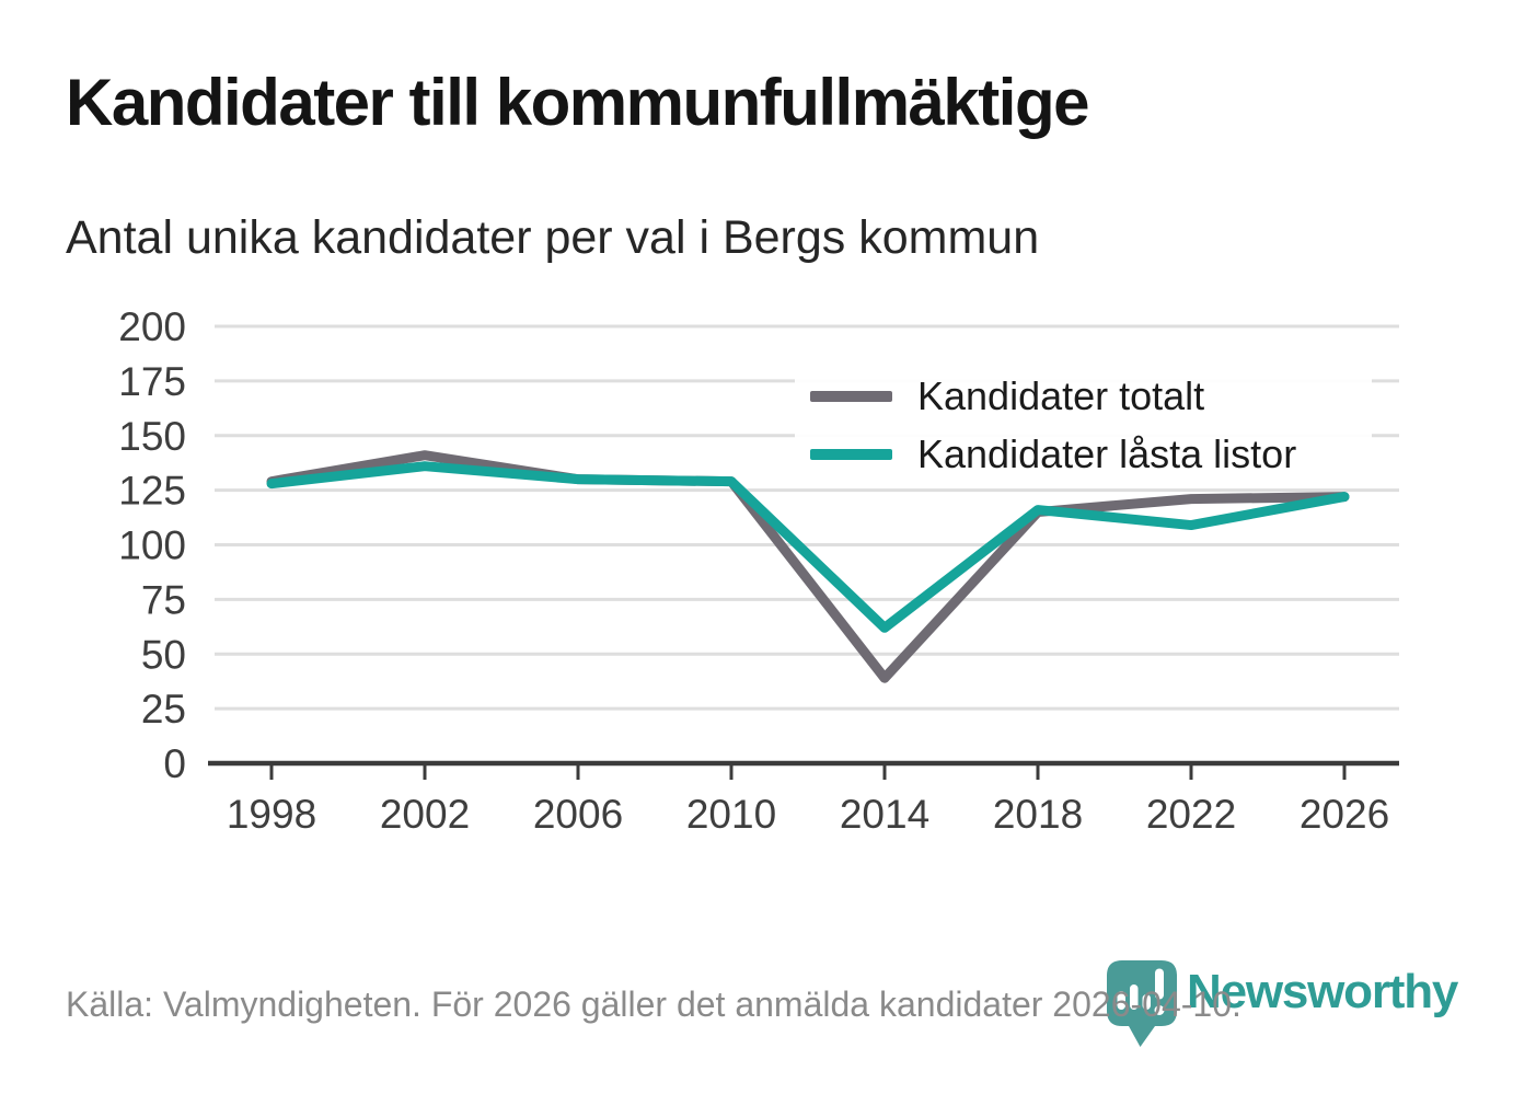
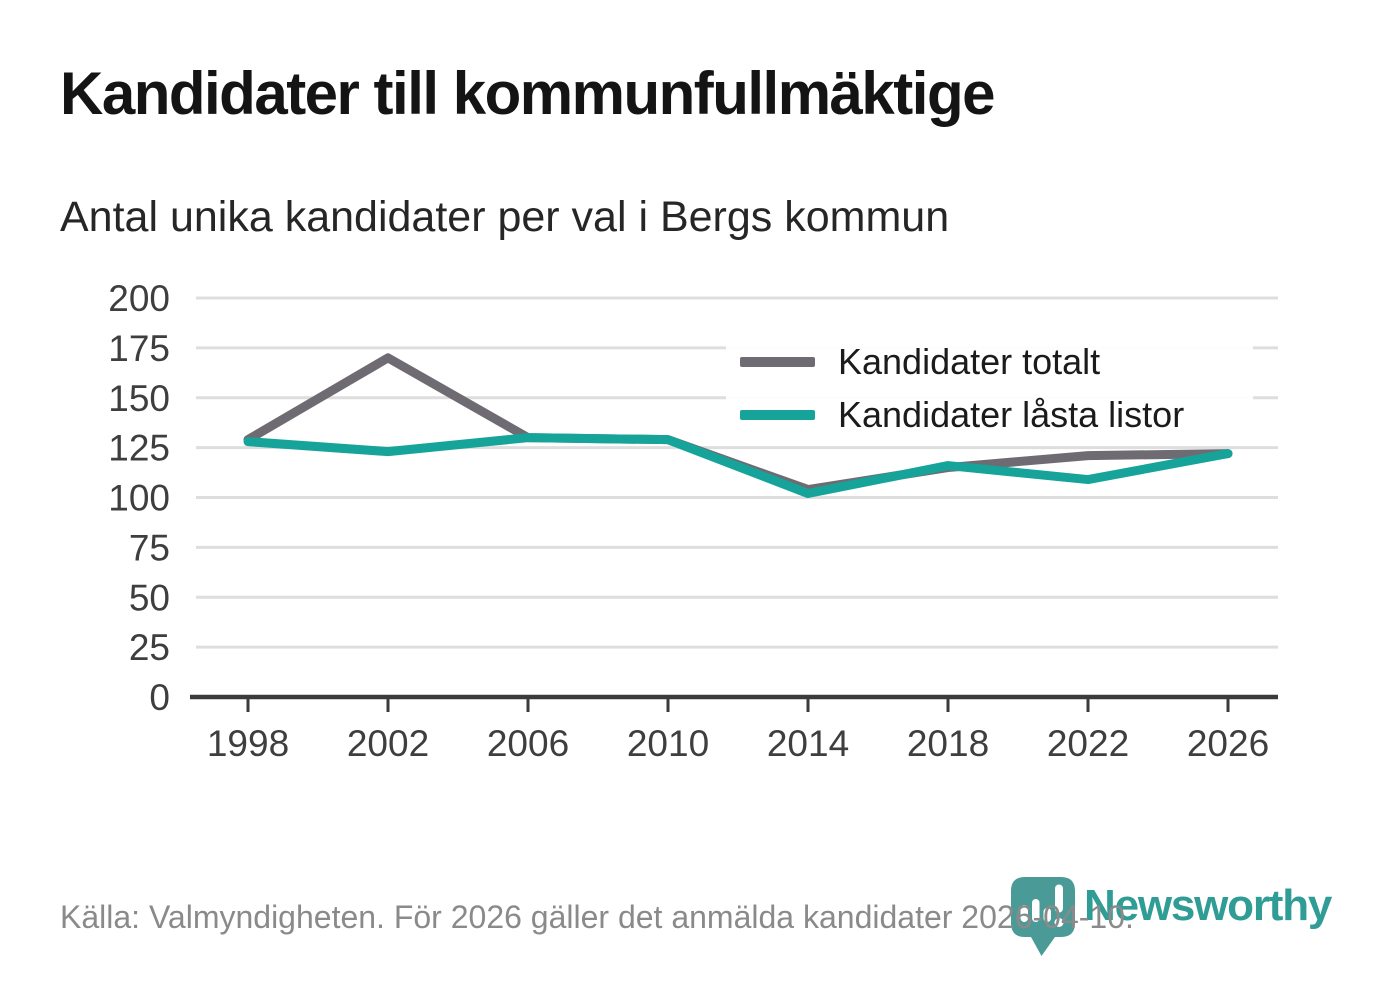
Kandidater totalt/2002: 141 -> 170
Kandidater låsta listor/2002: 136 -> 123
Kandidater totalt/2014: 39 -> 104
Kandidater låsta listor/2014: 62 -> 102
